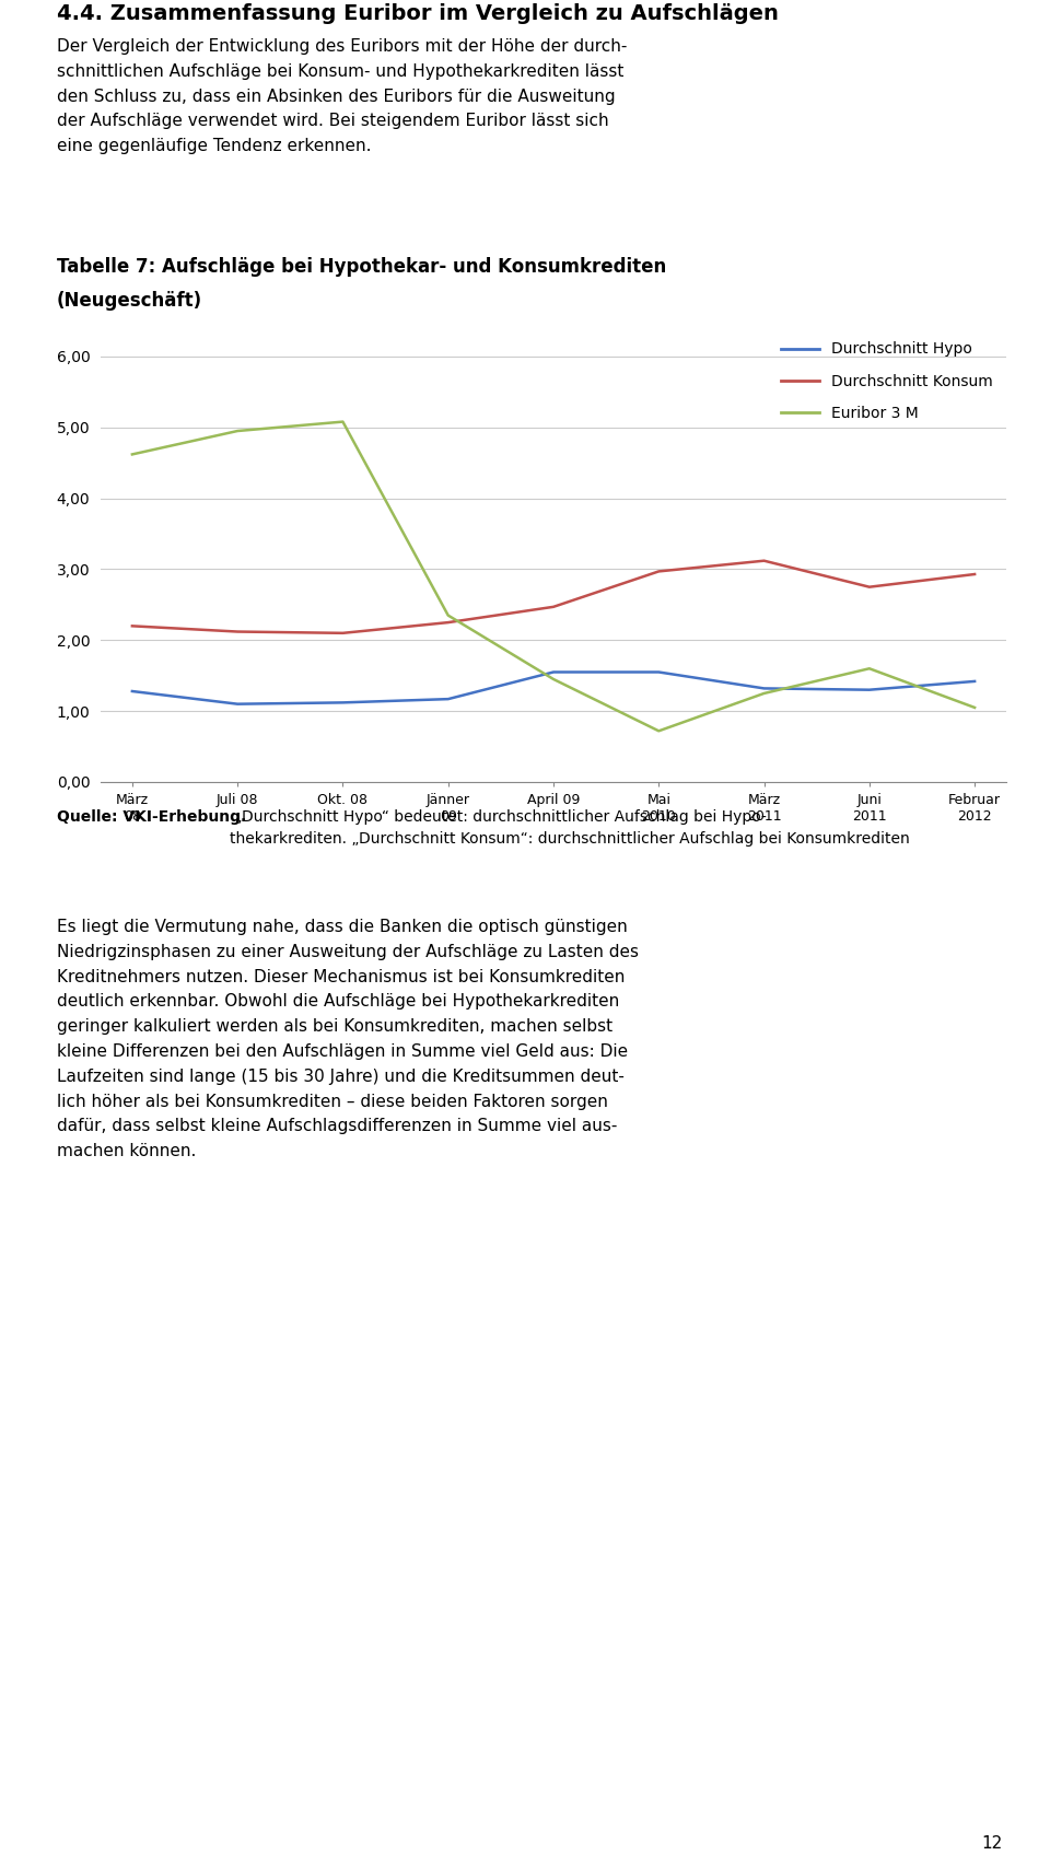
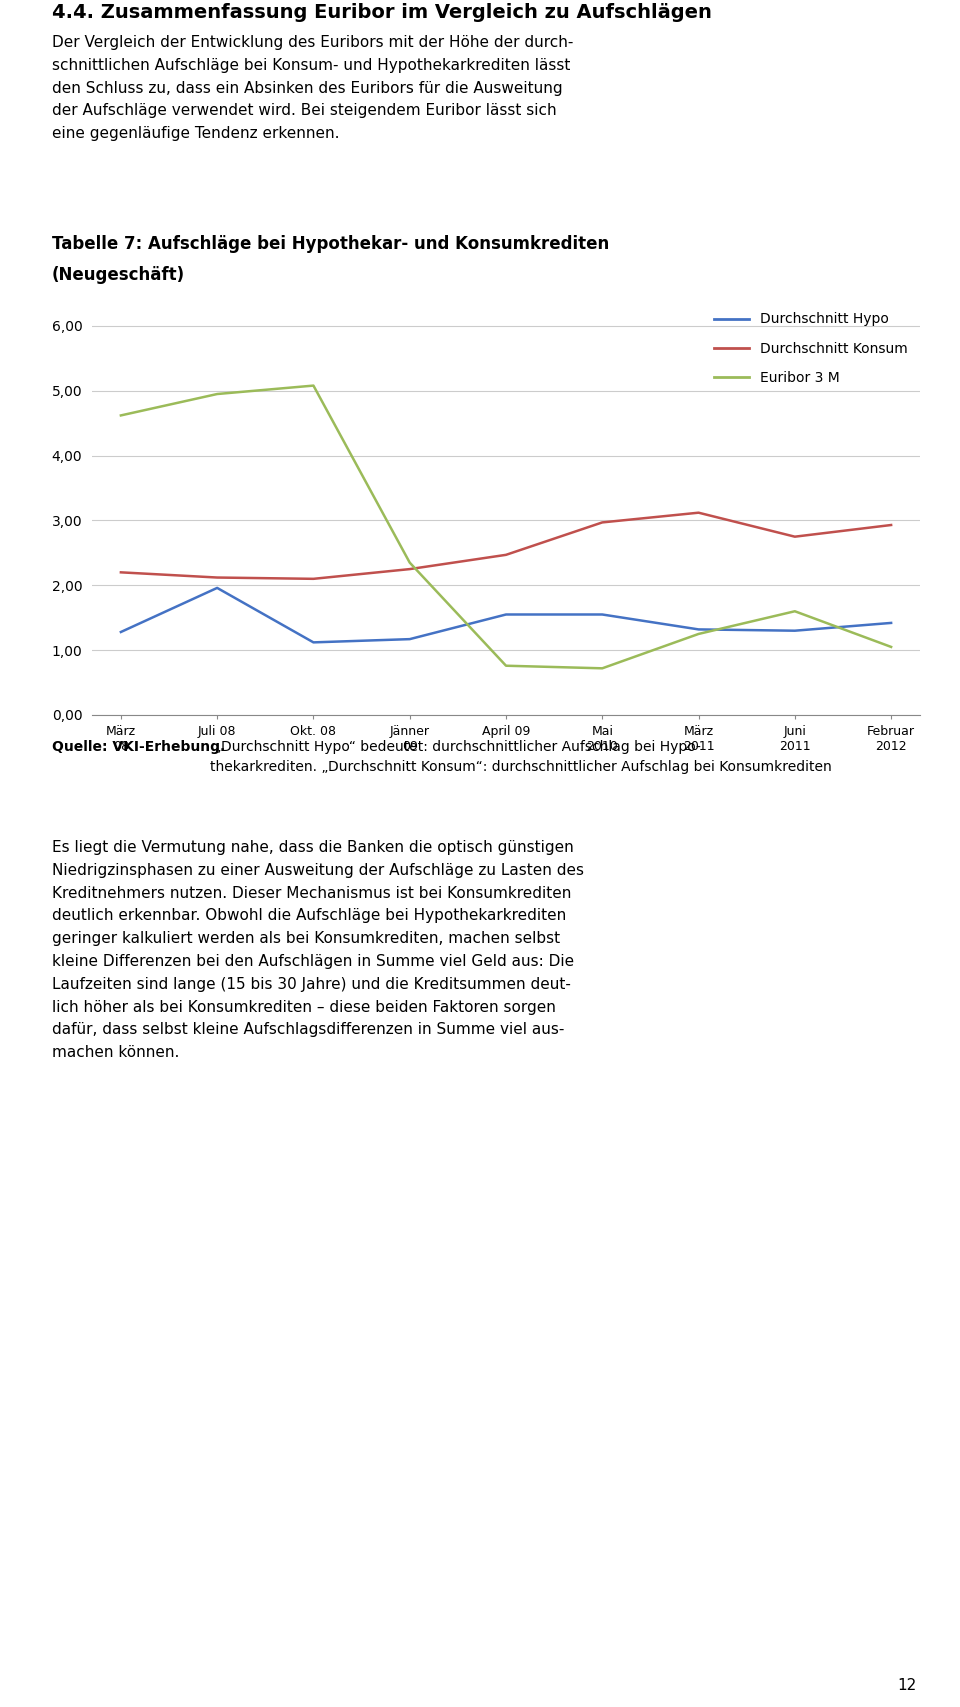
Durchschnitt Hypo/Juli 08: 1,10 -> 1,96
Euribor 3 M/April 09: 1,45 -> 0,76
